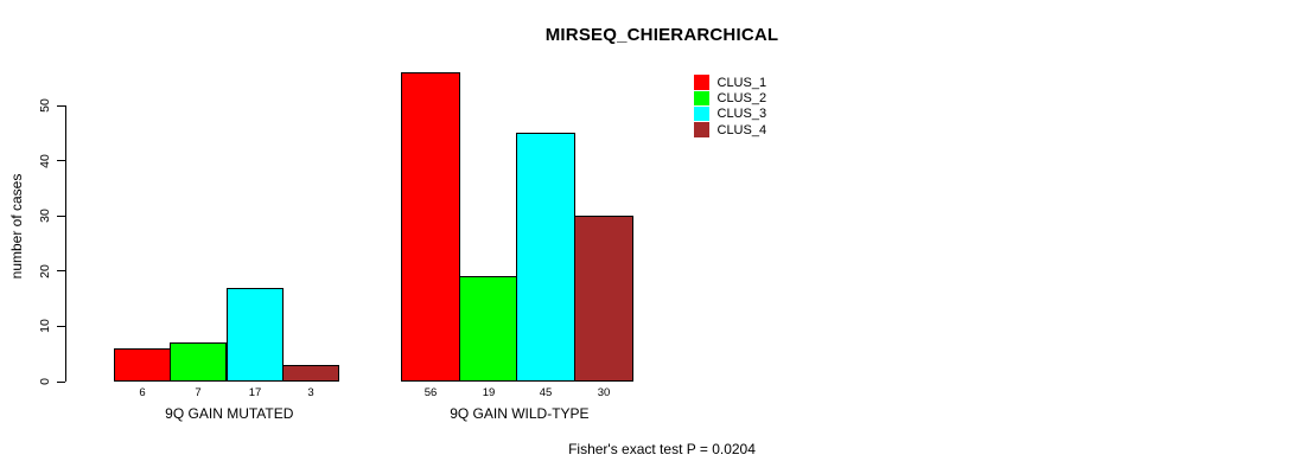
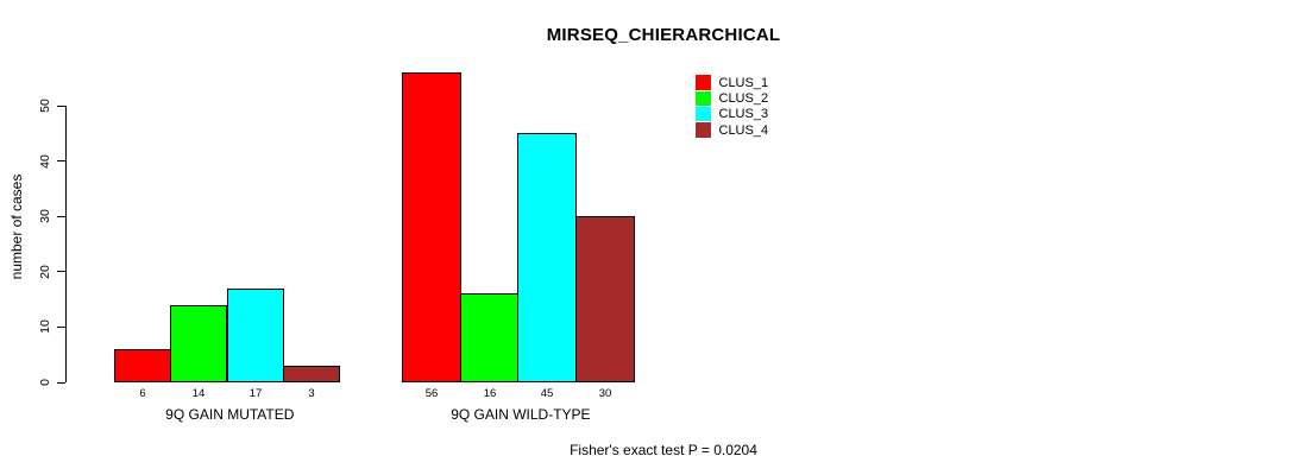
CLUS_2/9Q GAIN MUTATED: 7 -> 14
CLUS_2/9Q GAIN WILD-TYPE: 19 -> 16
